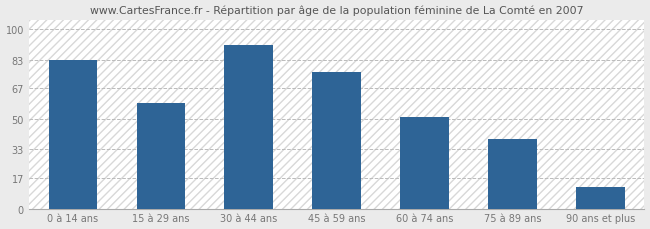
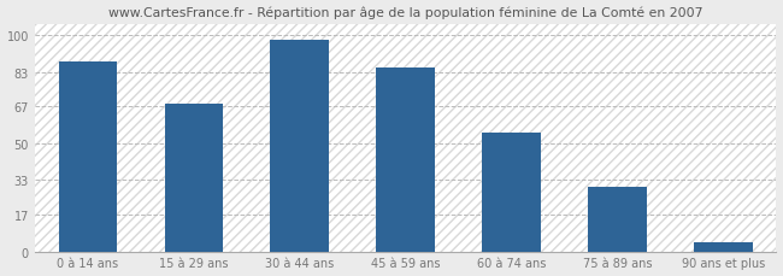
0 à 14 ans: 83 -> 88
15 à 29 ans: 59 -> 68
30 à 44 ans: 91 -> 98
45 à 59 ans: 76 -> 85
60 à 74 ans: 51 -> 55
75 à 89 ans: 39 -> 30
90 ans et plus: 12 -> 4
